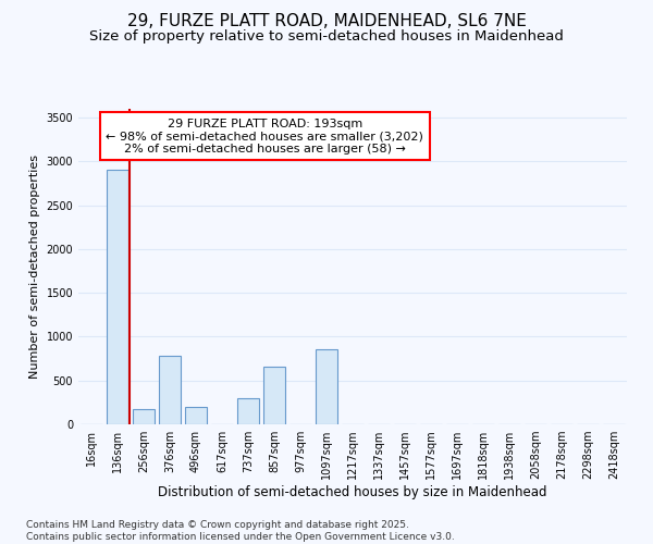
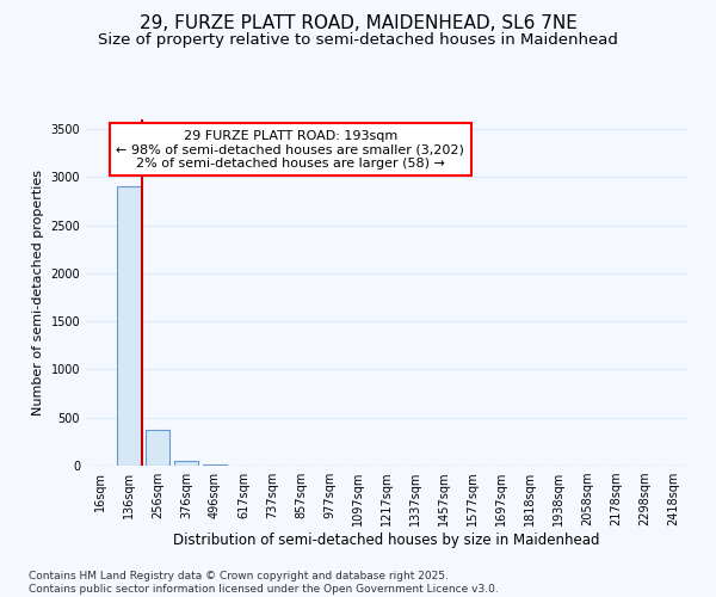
256sqm: 180 -> 370
376sqm: 780 -> 50
496sqm: 200 -> 10
737sqm: 300 -> 0
857sqm: 660 -> 0
1097sqm: 860 -> 0
